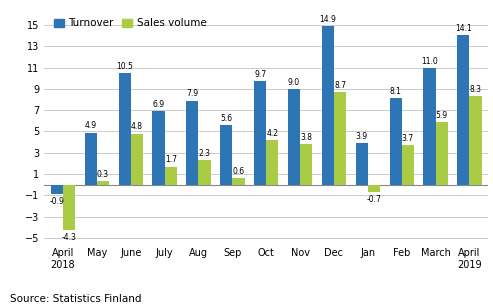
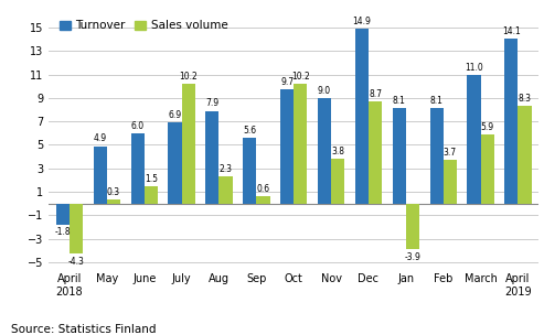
Turnover/April 2018: -0.9 -> -1.8
Turnover/June: 10.5 -> 6.0
Sales volume/June: 4.8 -> 1.5
Sales volume/July: 1.7 -> 10.2
Sales volume/Oct: 4.2 -> 10.2
Turnover/Jan: 3.9 -> 8.1
Sales volume/Jan: -0.7 -> -3.9
